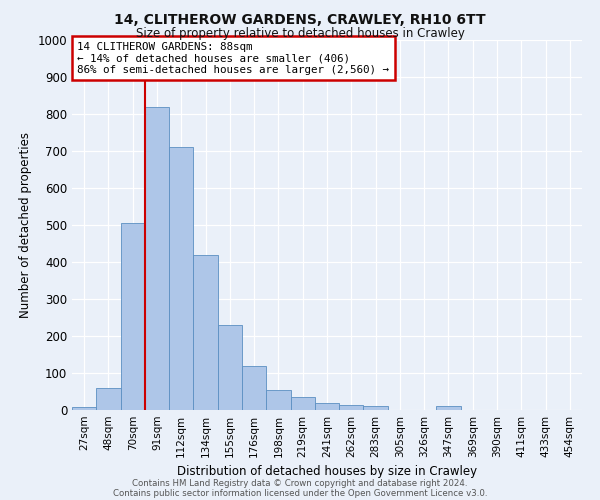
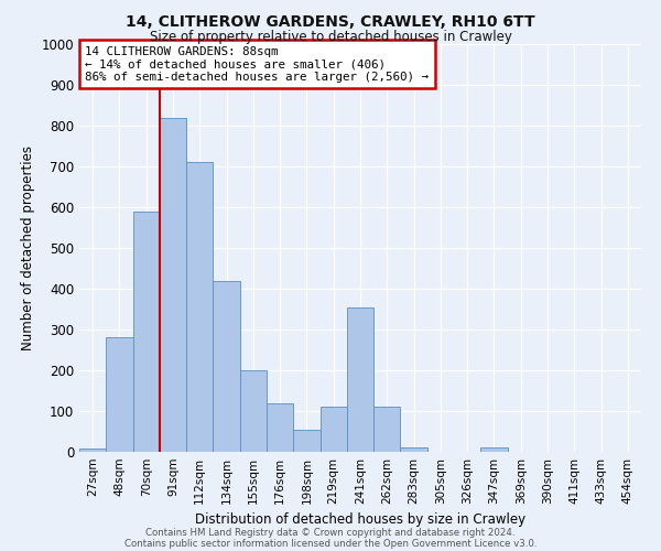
48sqm: 60 -> 280
70sqm: 505 -> 590
155sqm: 230 -> 200
219sqm: 35 -> 110
241sqm: 20 -> 355
262sqm: 13 -> 110
